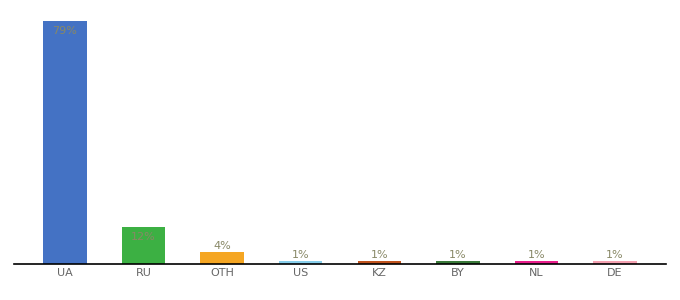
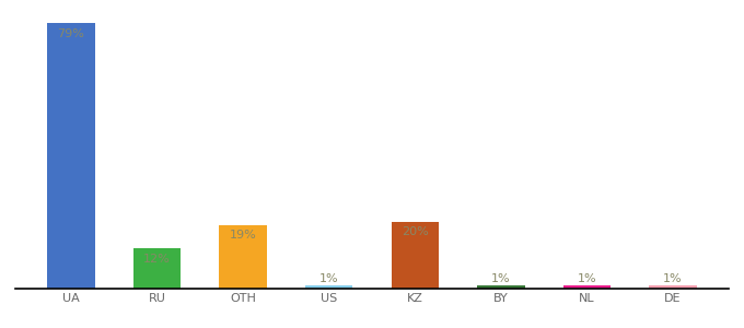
OTH: 4% -> 19%
KZ: 1% -> 20%
